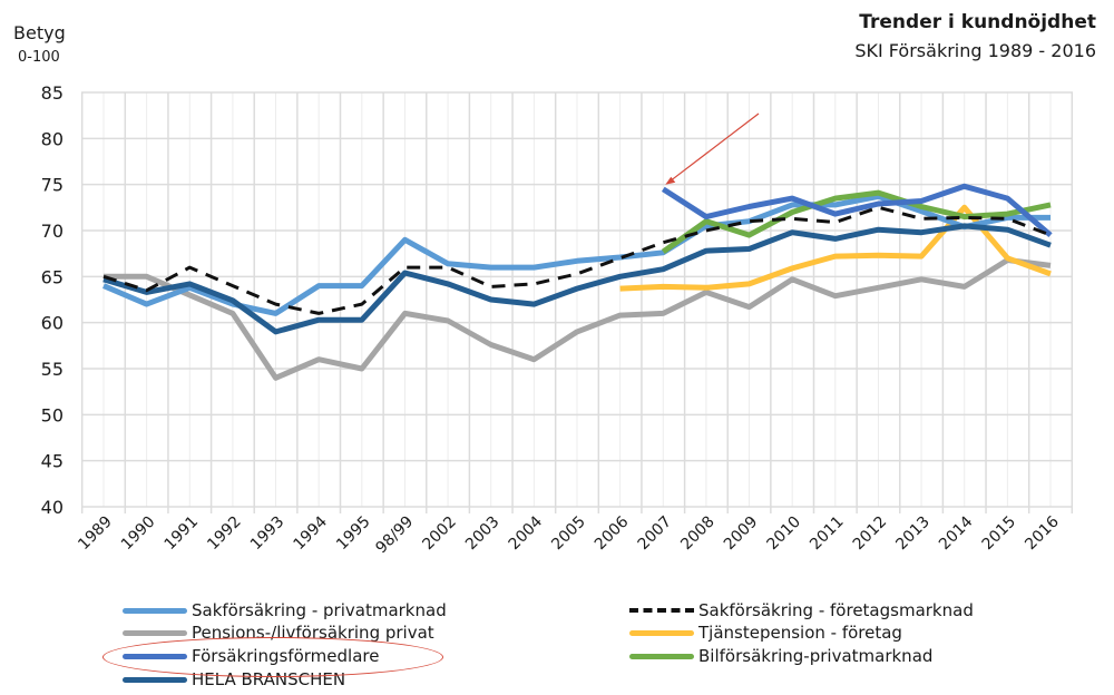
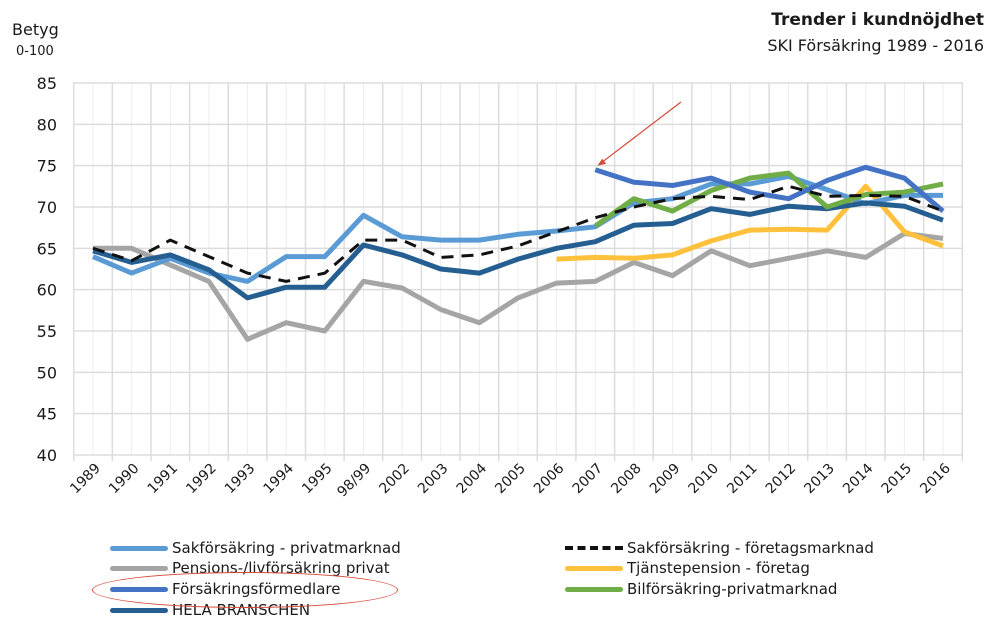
Försäkringsförmedlare/2008: 72 -> 73
Försäkringsförmedlare/2012: 73 -> 71
Bilförsäkring-privatmarknad/2013: 73 -> 70
